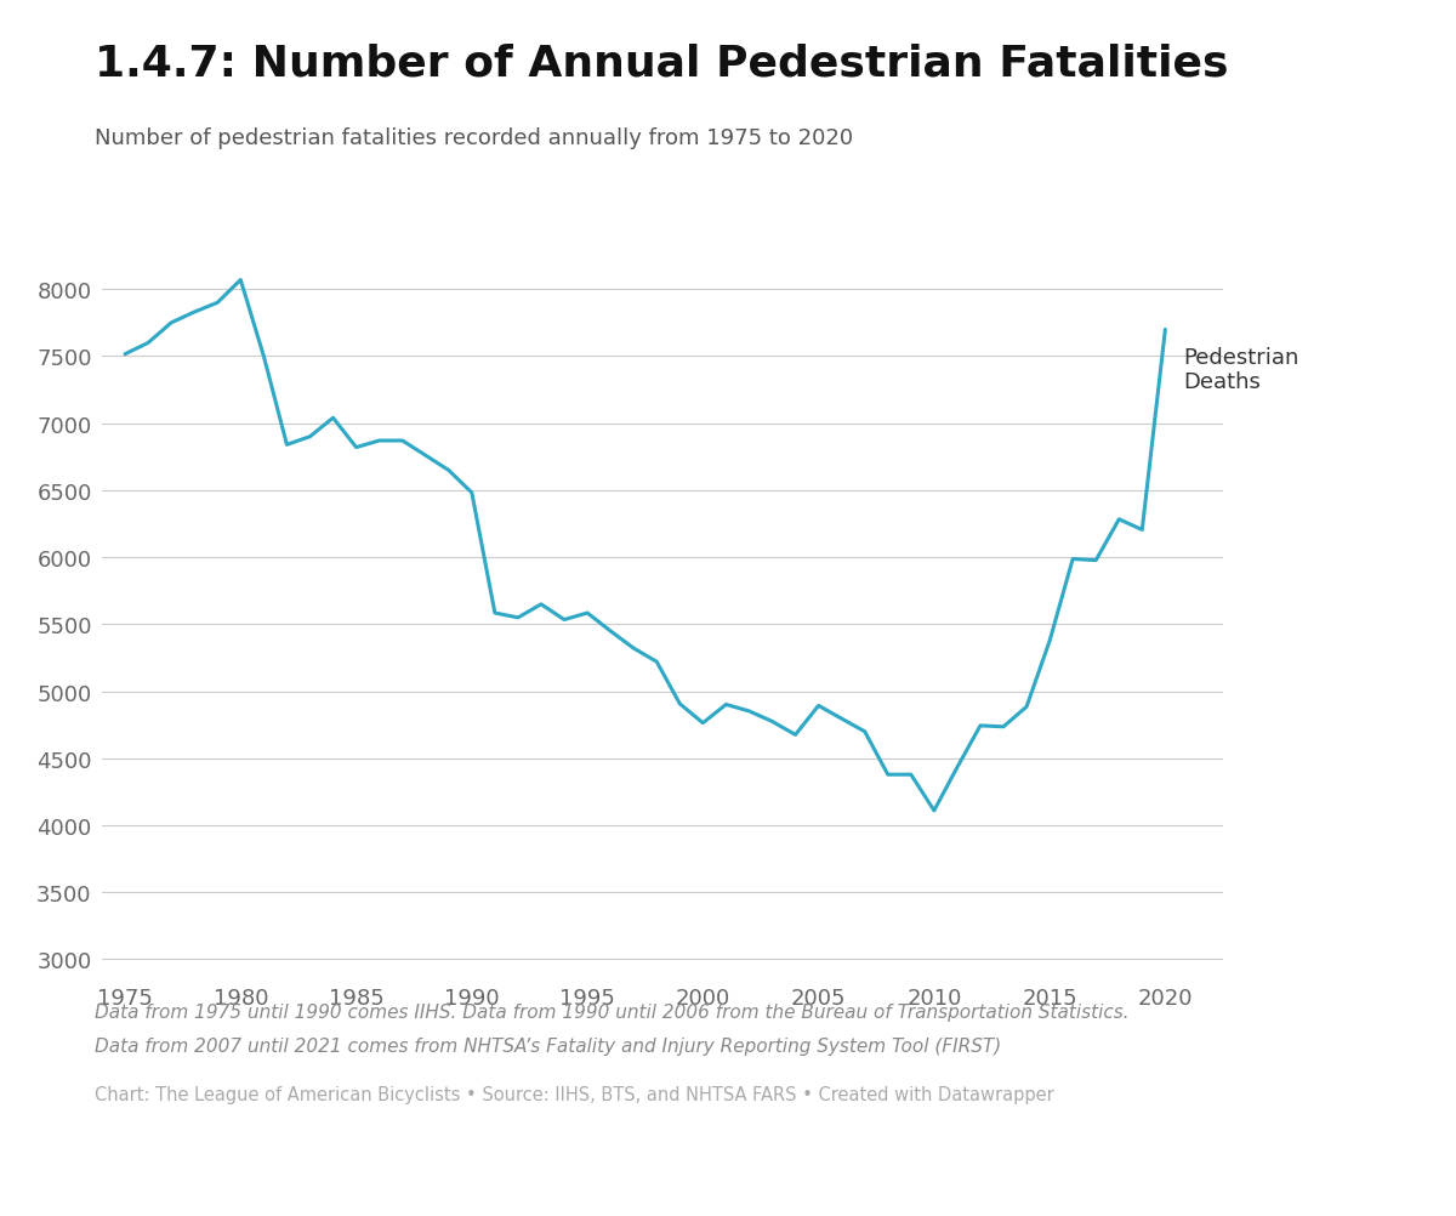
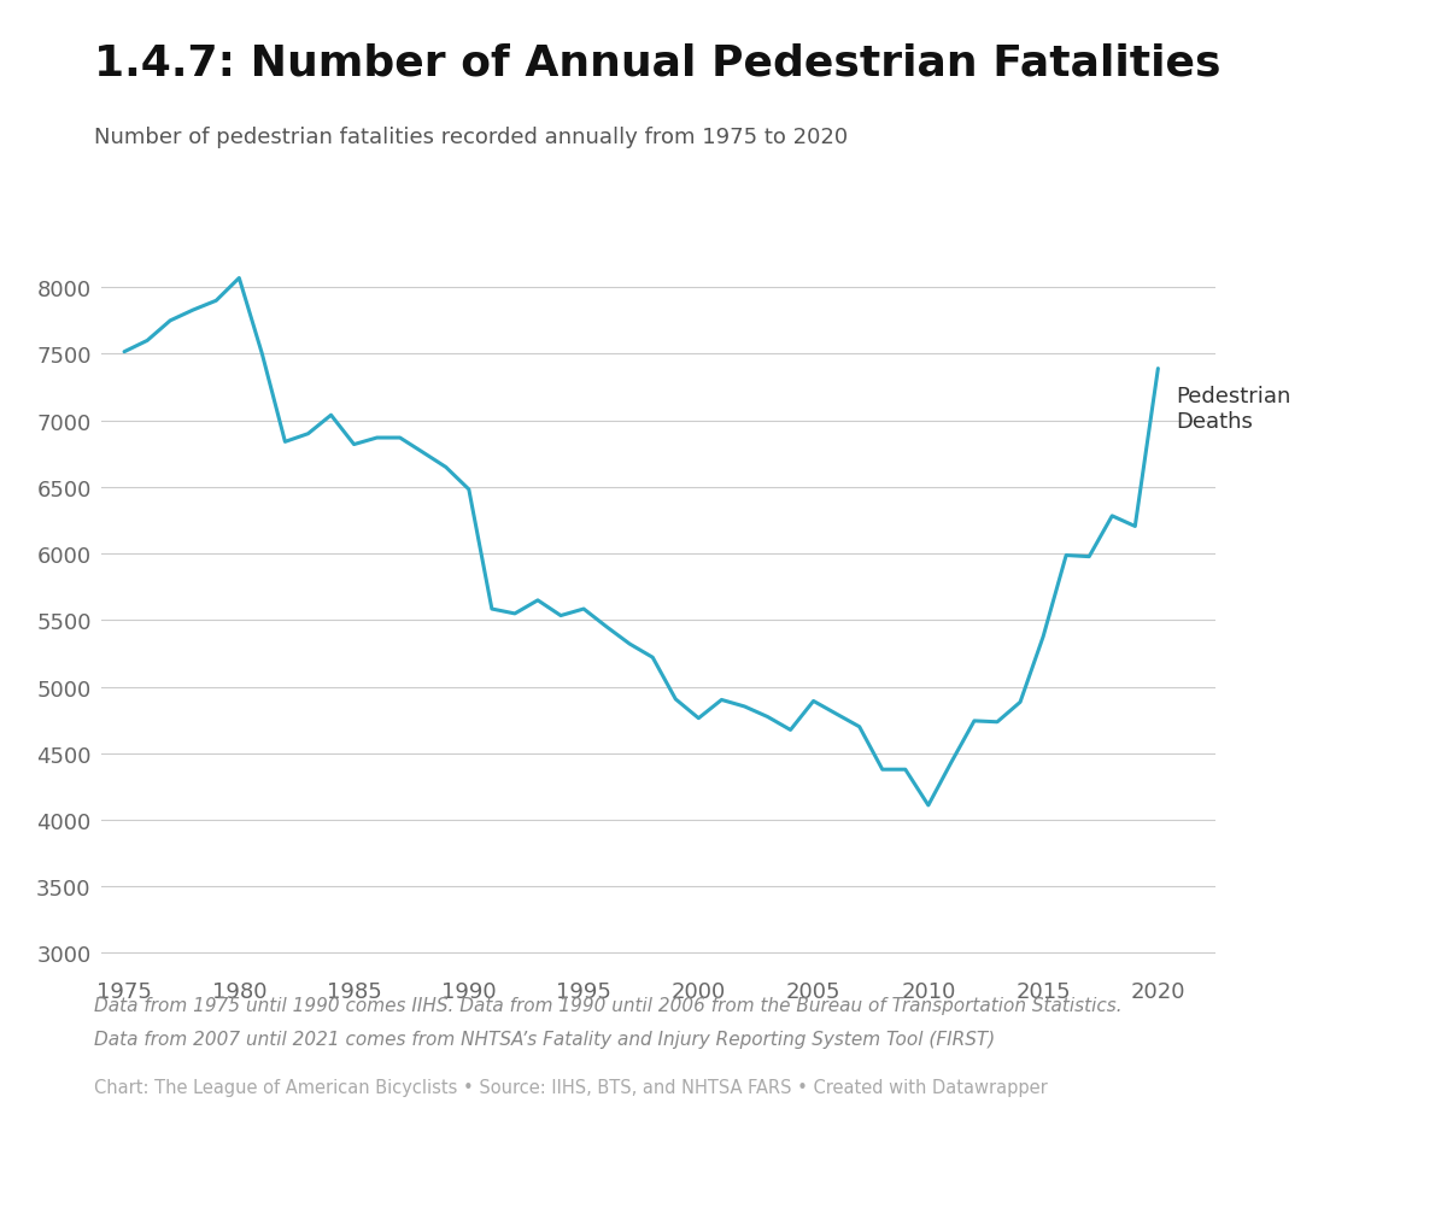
2020: 7700 -> 7390
